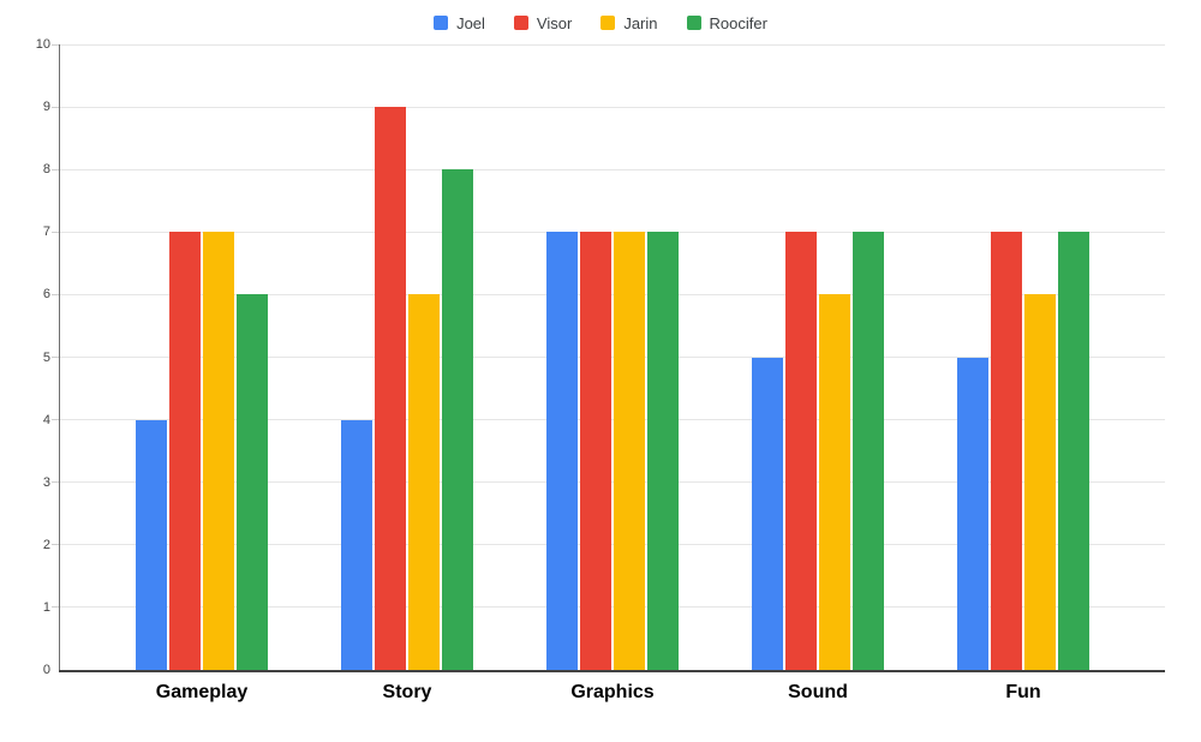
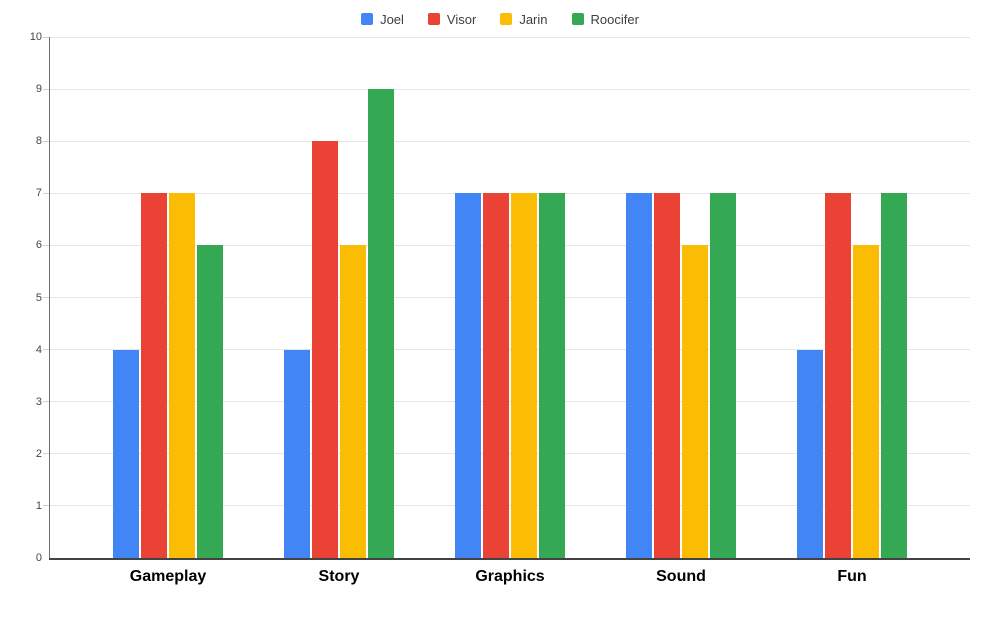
Visor/Story: 9 -> 8
Roocifer/Story: 8 -> 9
Joel/Sound: 5 -> 7
Joel/Fun: 5 -> 4
